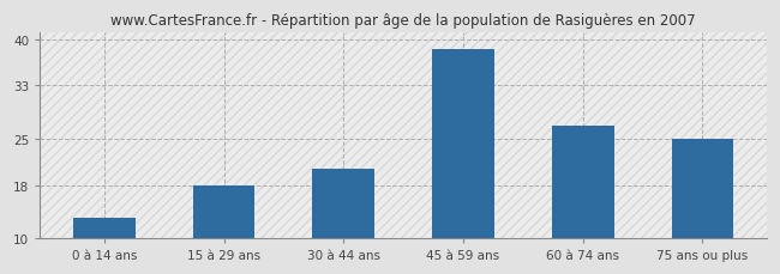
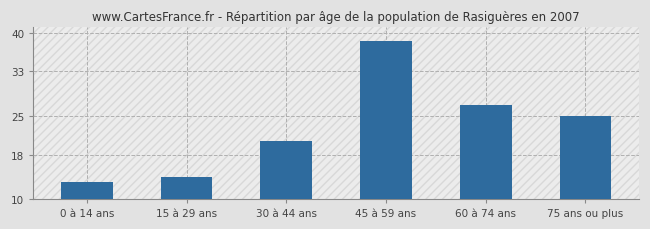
15 à 29 ans: 18.0 -> 14.0
